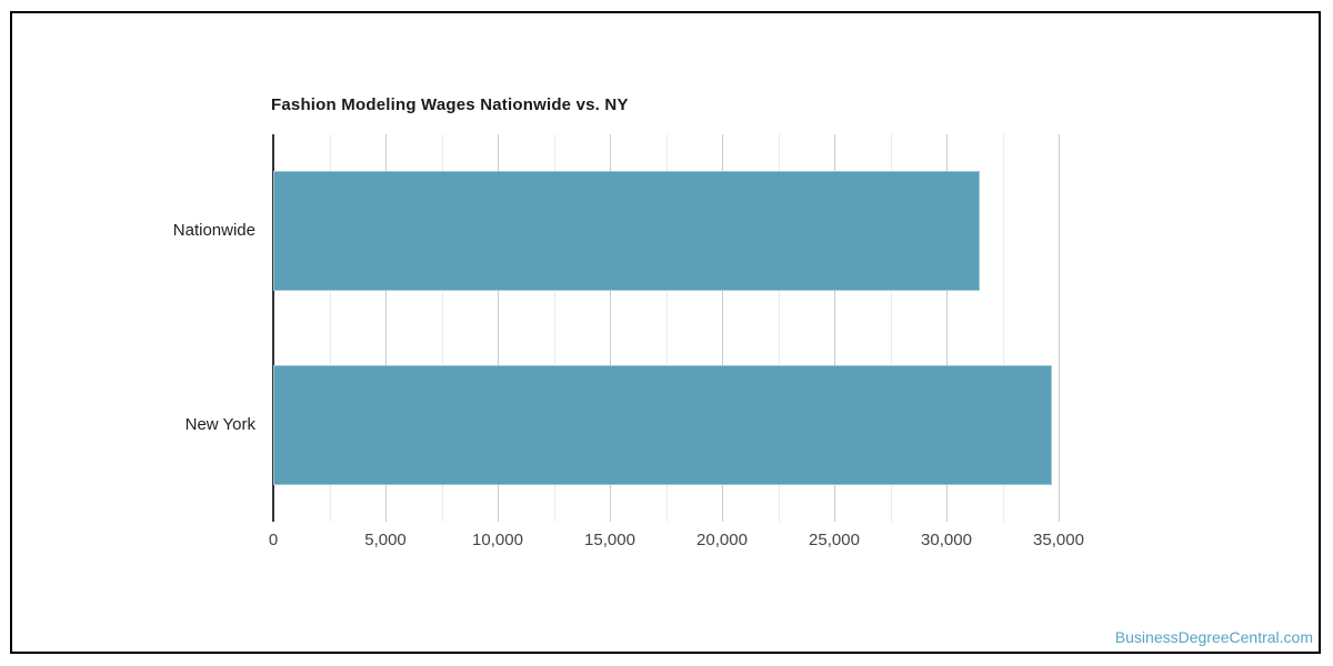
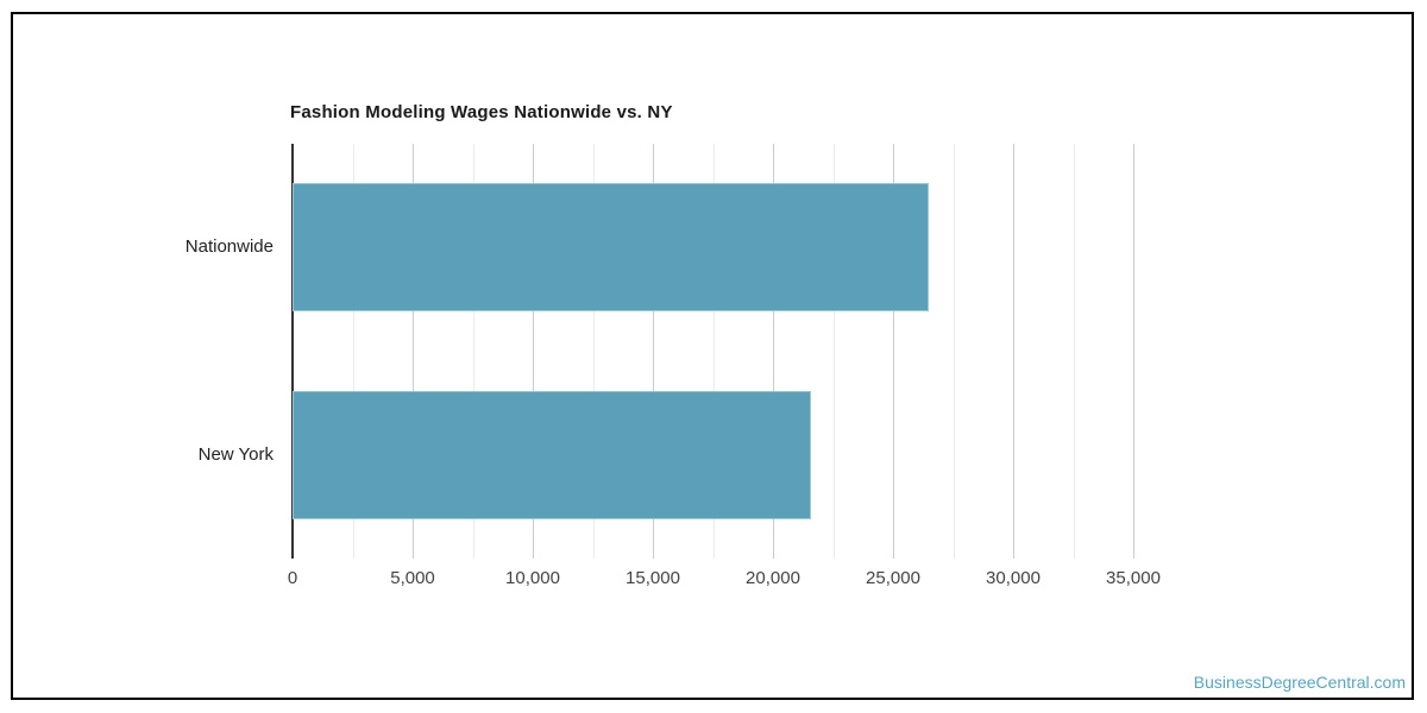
Nationwide: 31500 -> 26500
New York: 34700 -> 21600
